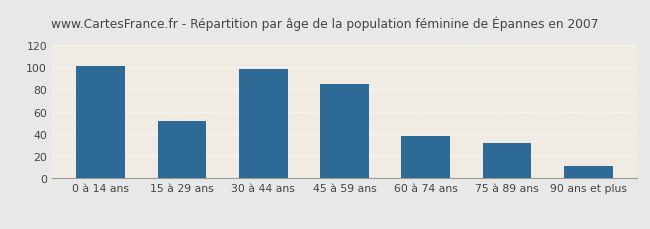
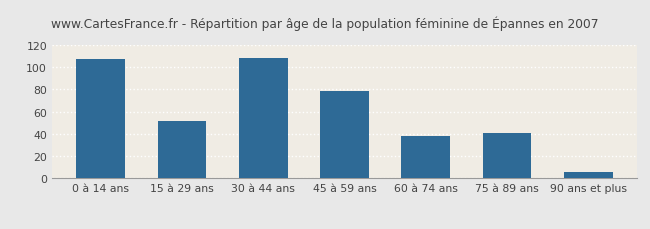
0 à 14 ans: 101 -> 107
30 à 44 ans: 98 -> 108
45 à 59 ans: 85 -> 79
75 à 89 ans: 32 -> 41
90 ans et plus: 11 -> 6
